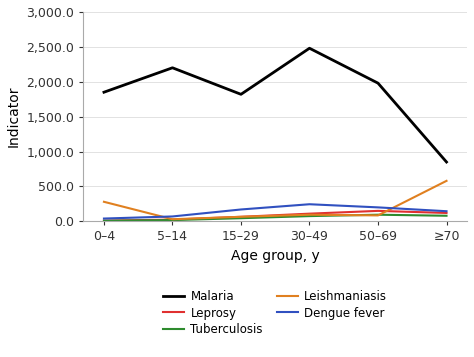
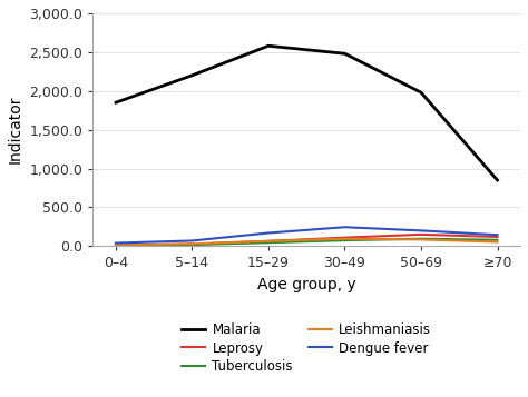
Leishmaniasis/0–4: 280 -> 20
Malaria/15–29: 1,820 -> 2,580
Leishmaniasis/≥70: 580 -> 60
